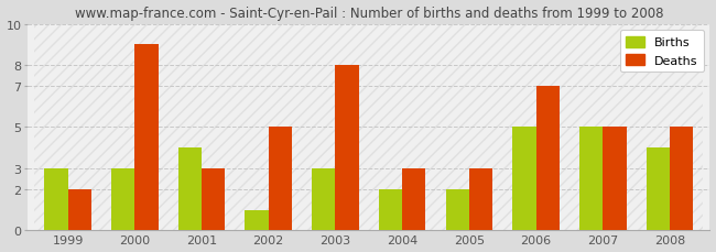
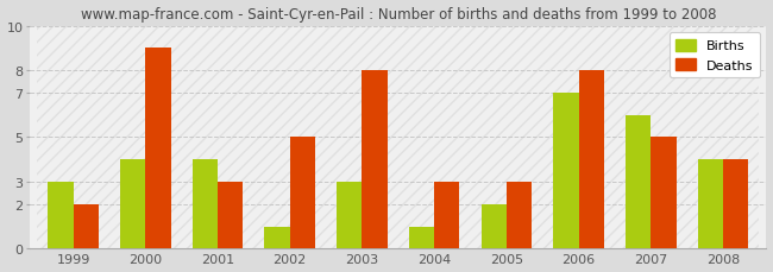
Births/2000: 3 -> 4
Births/2004: 2 -> 1
Births/2006: 5 -> 7
Deaths/2006: 7 -> 8
Births/2007: 5 -> 6
Deaths/2008: 5 -> 4
